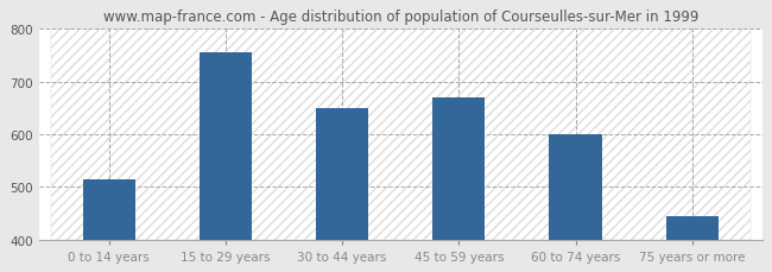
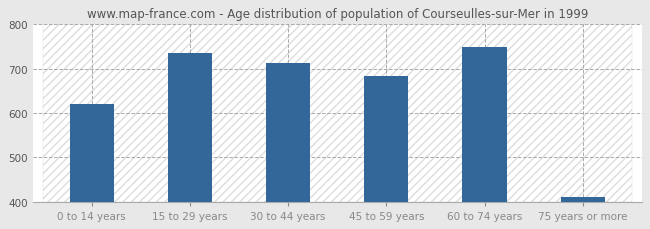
0 to 14 years: 515 -> 620
15 to 29 years: 755 -> 735
30 to 44 years: 650 -> 712
45 to 59 years: 670 -> 683
60 to 74 years: 600 -> 748
75 years or more: 445 -> 410
